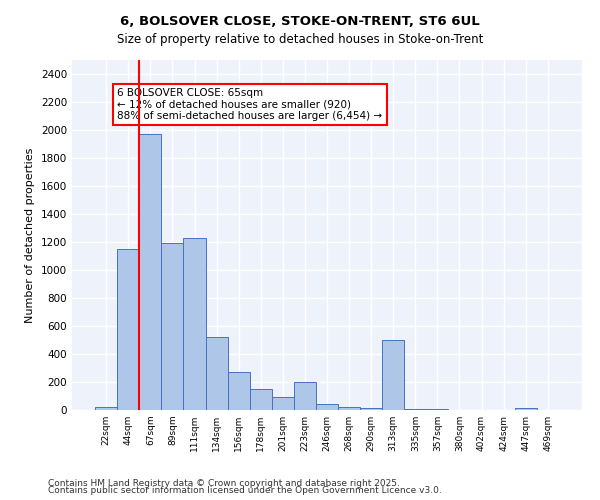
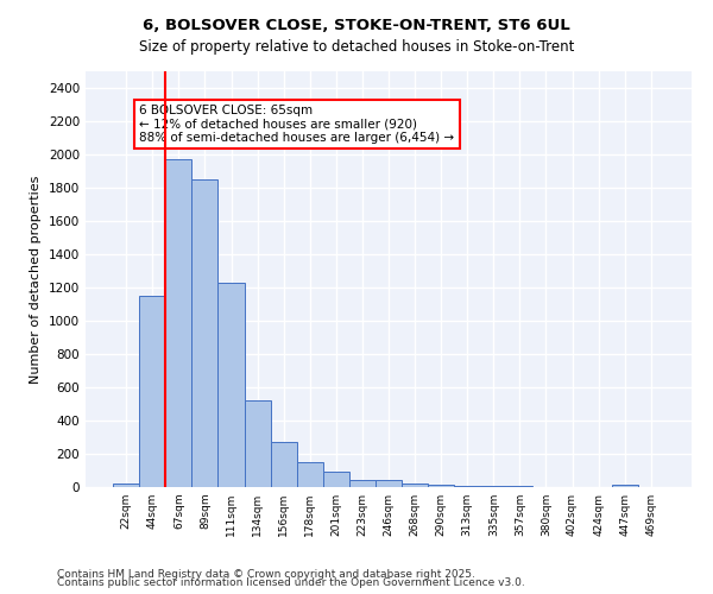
89sqm: 1190 -> 1850
223sqm: 200 -> 40
313sqm: 500 -> 10
